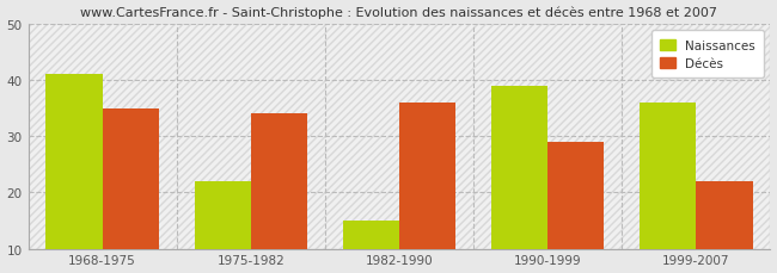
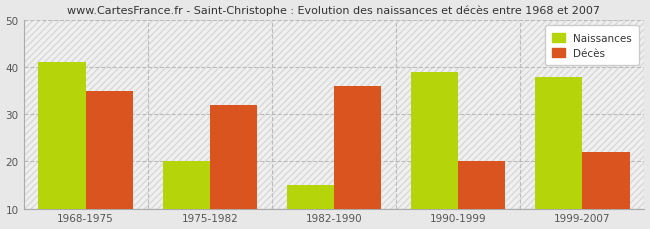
Naissances/1975-1982: 22 -> 20
Décès/1975-1982: 34 -> 32
Décès/1990-1999: 29 -> 20
Naissances/1999-2007: 36 -> 38
